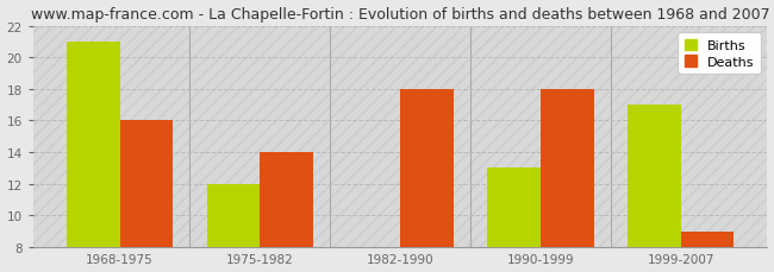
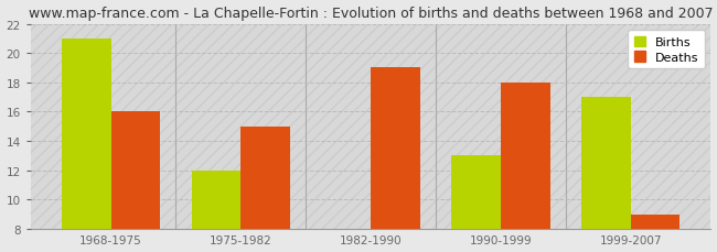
Deaths/1975-1982: 14 -> 15
Deaths/1982-1990: 18 -> 19
